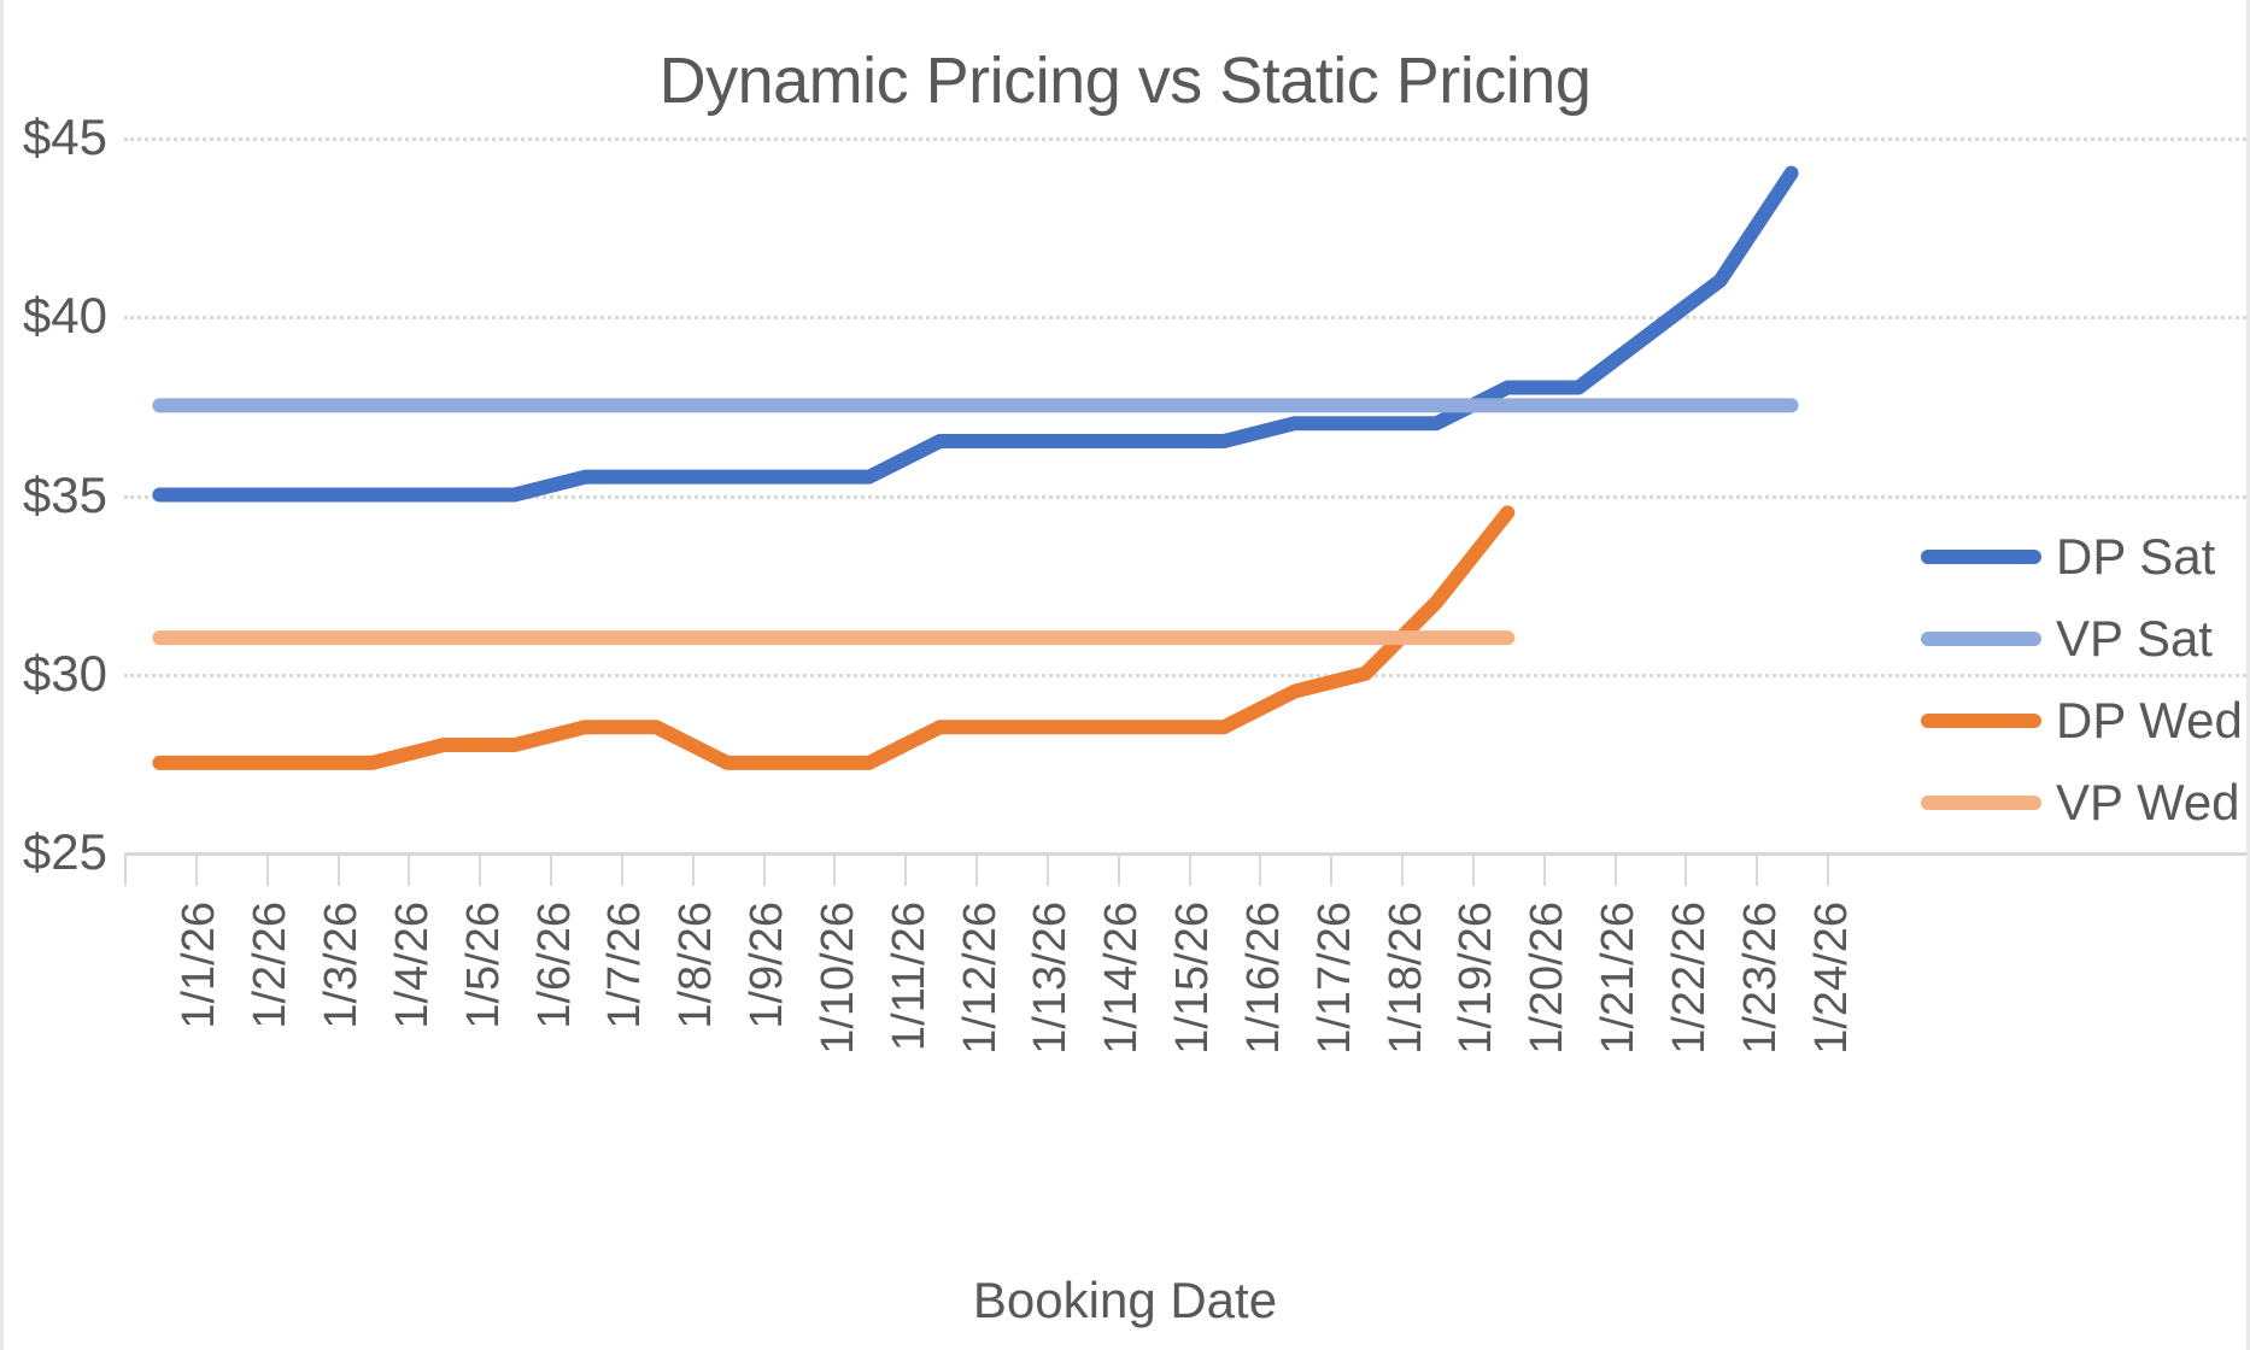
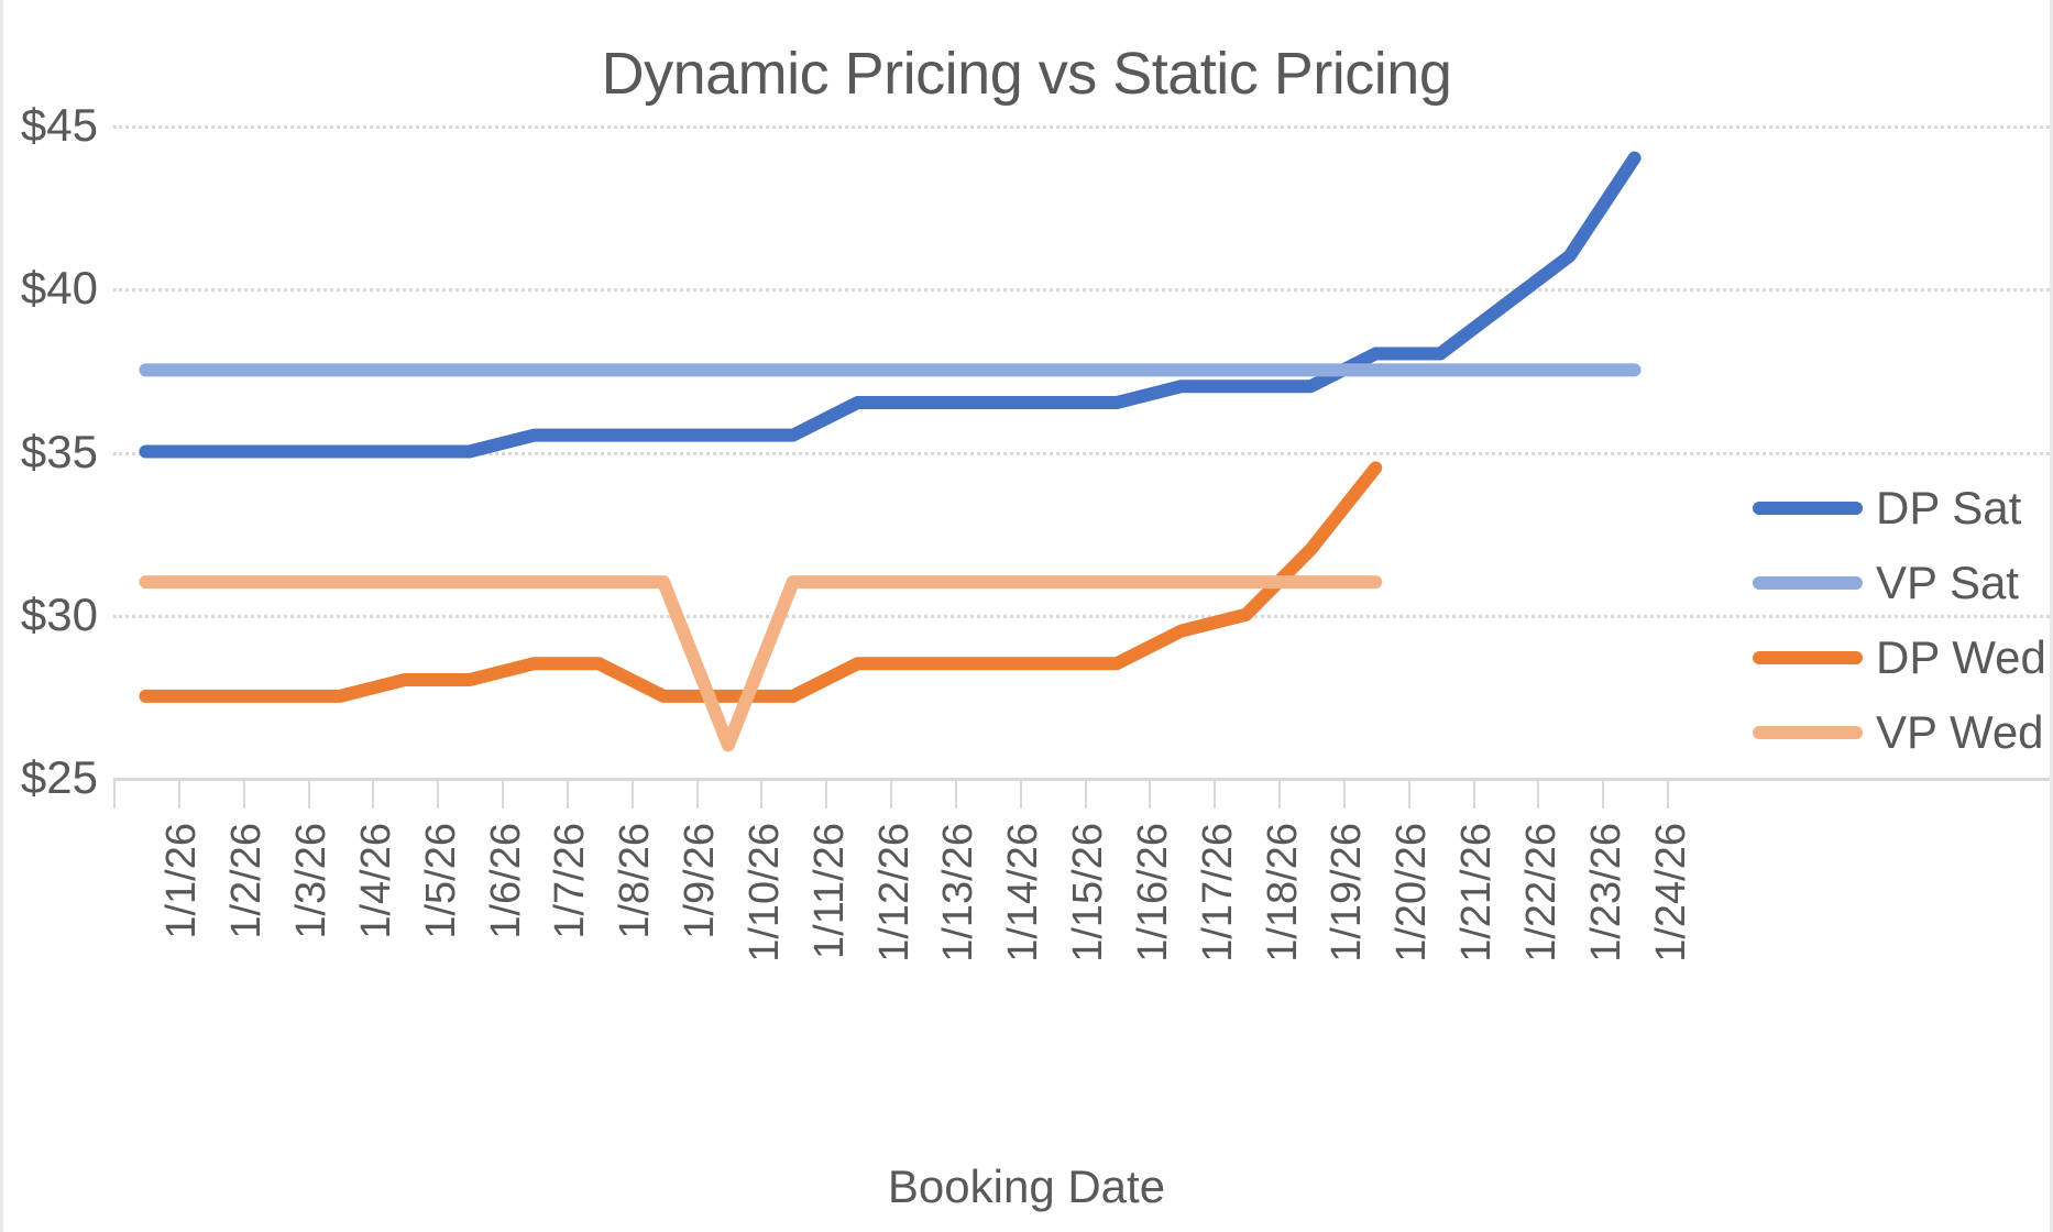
VP Wed/1/10/26: $31 -> $26
